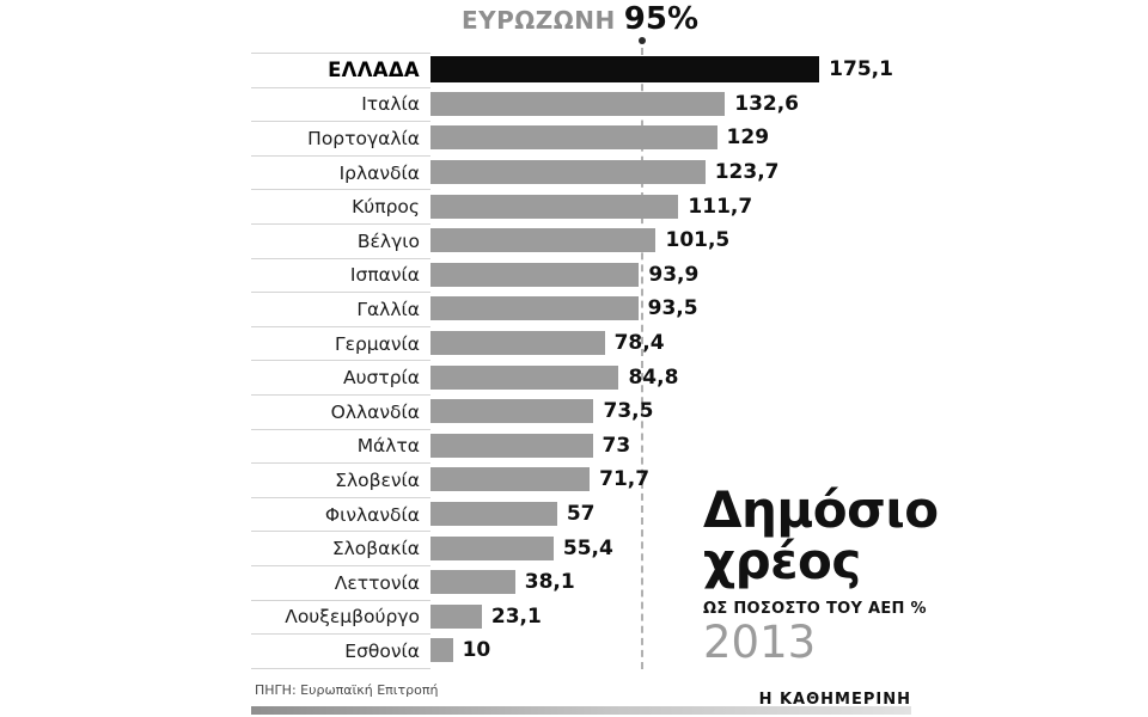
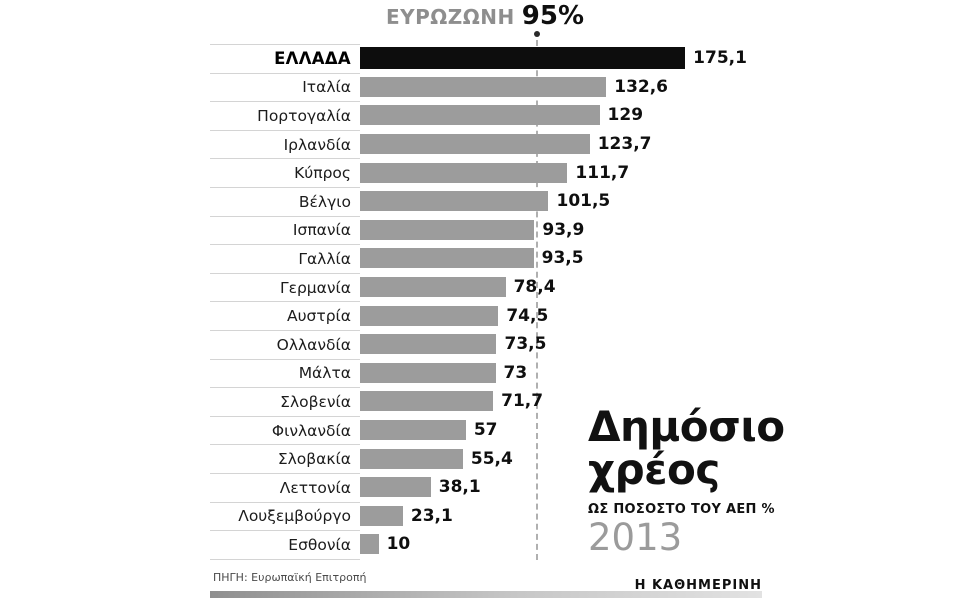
Αυστρία: 84,8 -> 74,5
